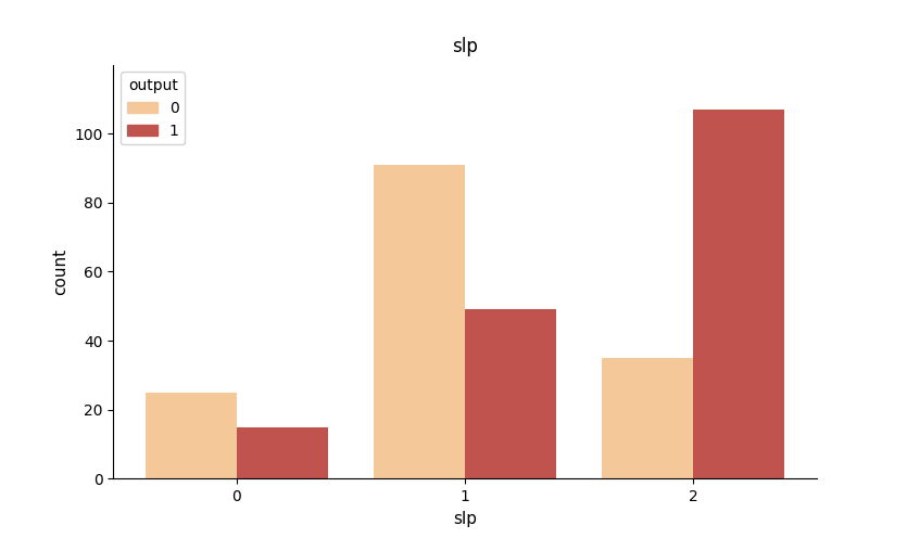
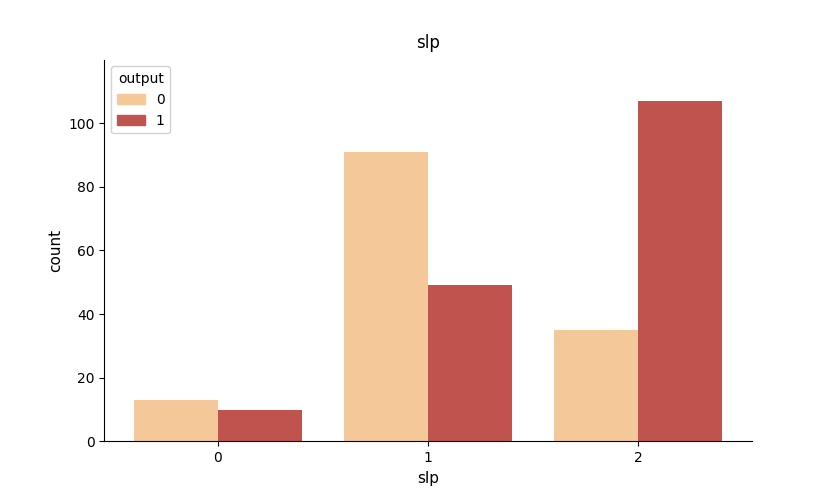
0/0: 25 -> 13
1/0: 15 -> 10
